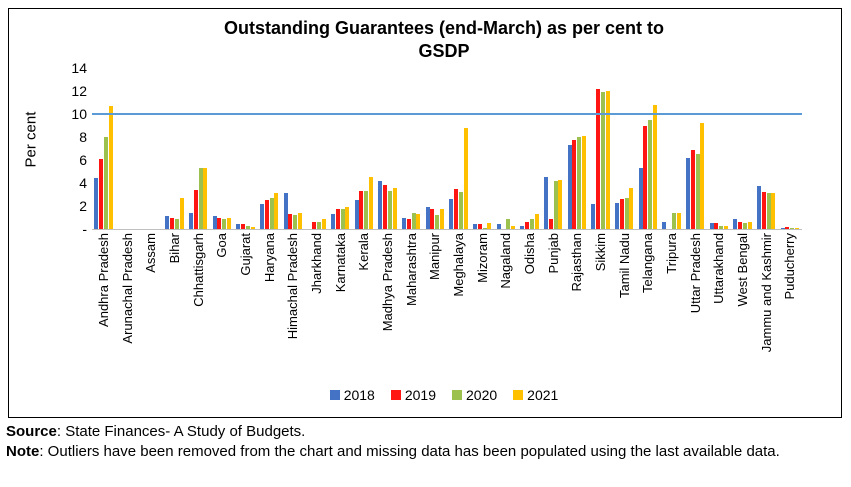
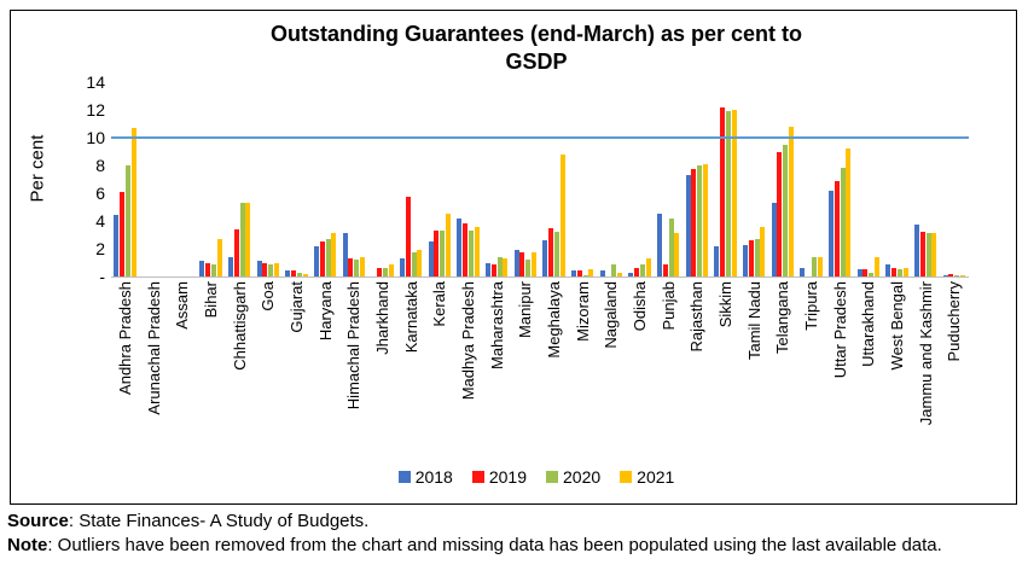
2019/Karnataka: 1.7 -> 5.7
2021/Punjab: 4.3 -> 3.1
2020/Uttar Pradesh: 6.5 -> 7.8
2021/Uttarakhand: 0.3 -> 1.4
